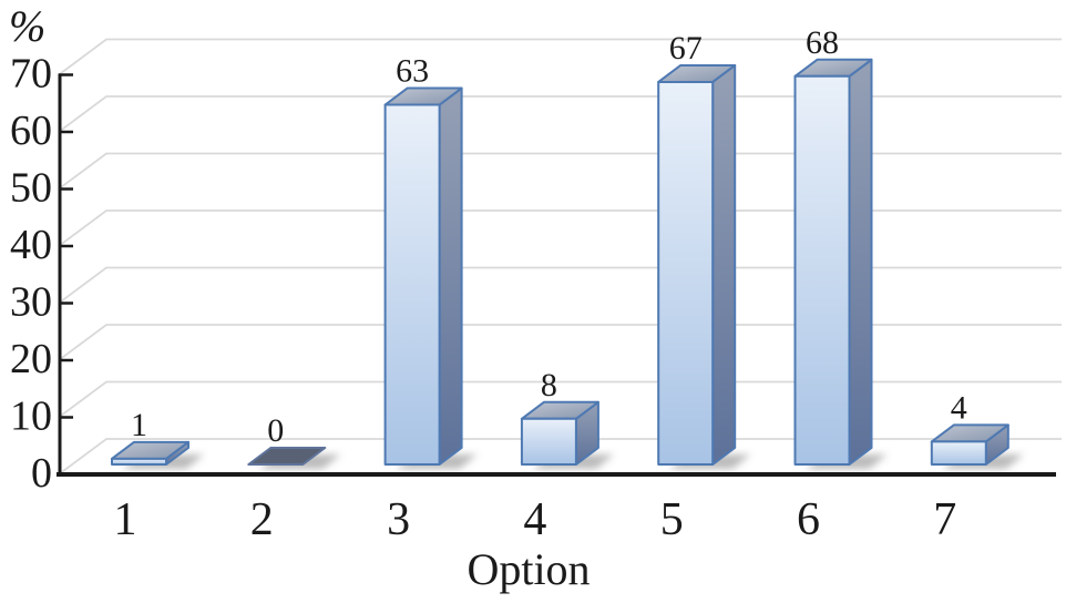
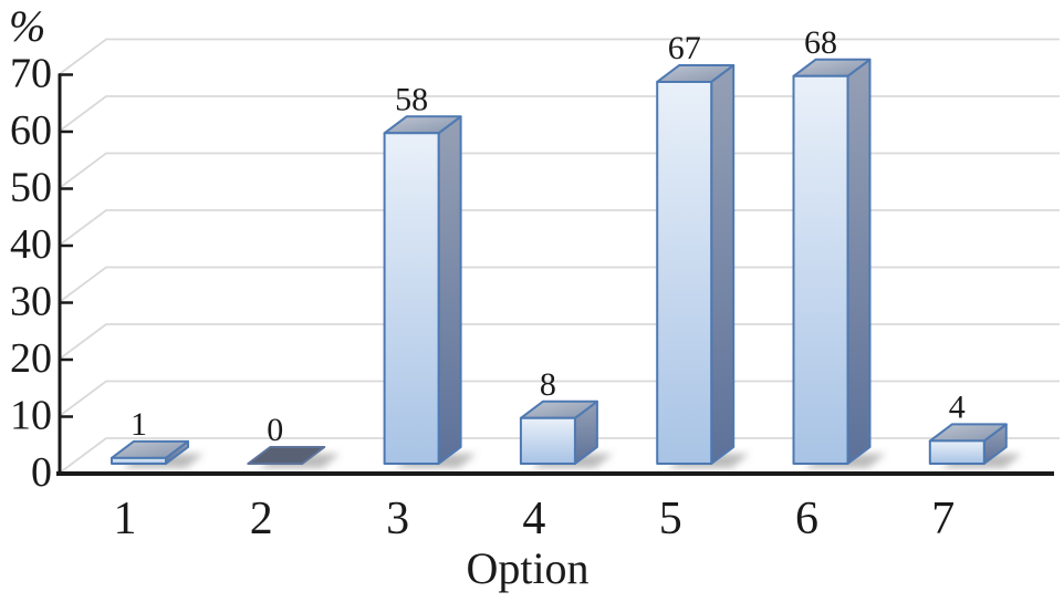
3: 63 -> 58
